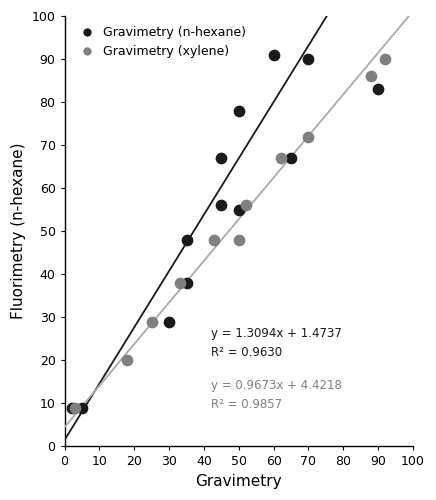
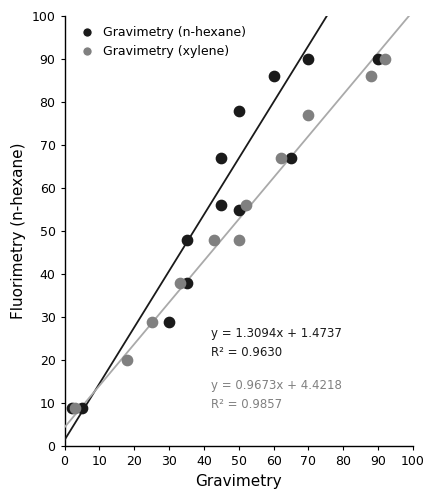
Gravimetry (n-hexane)/60: 91 -> 86
Gravimetry (xylene)/70: 72 -> 77
Gravimetry (n-hexane)/90: 83 -> 90
